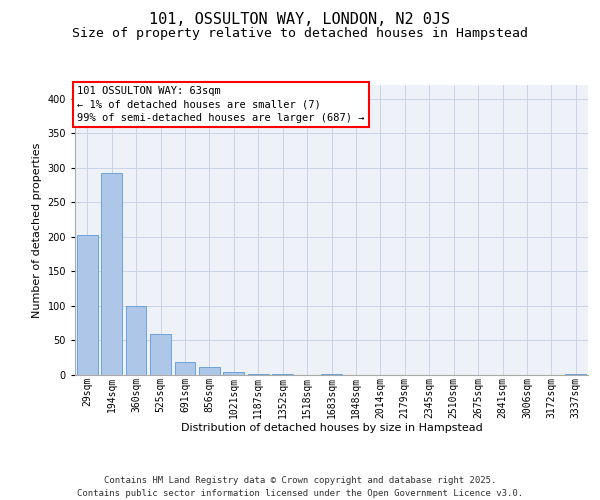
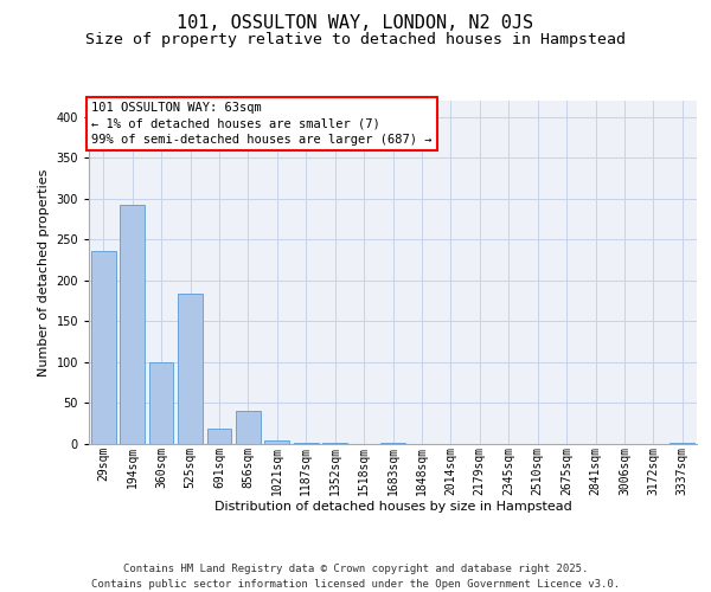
29sqm: 203 -> 236
525sqm: 60 -> 184
856sqm: 12 -> 40
